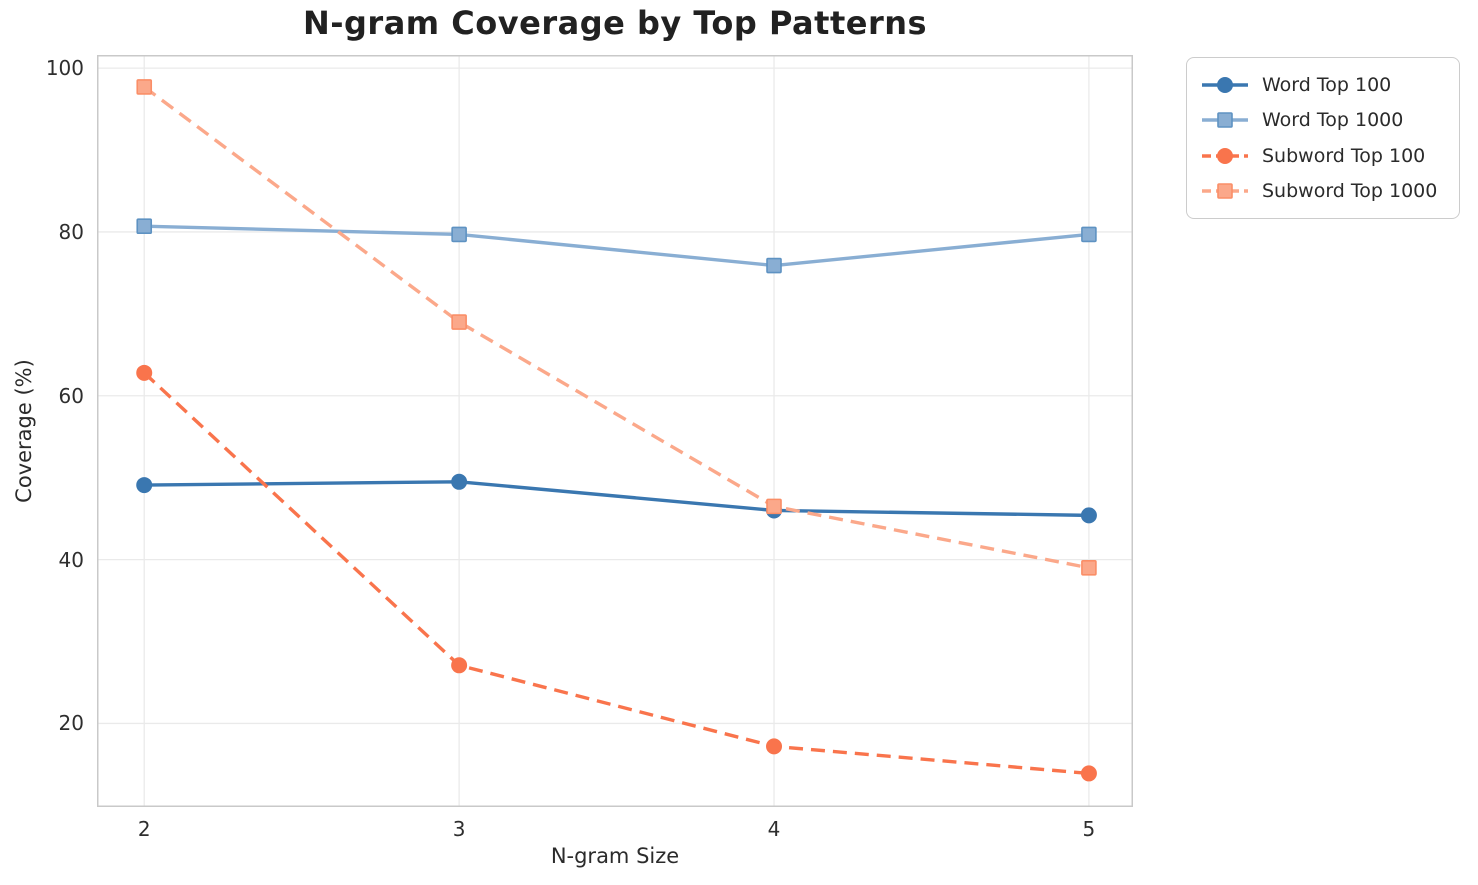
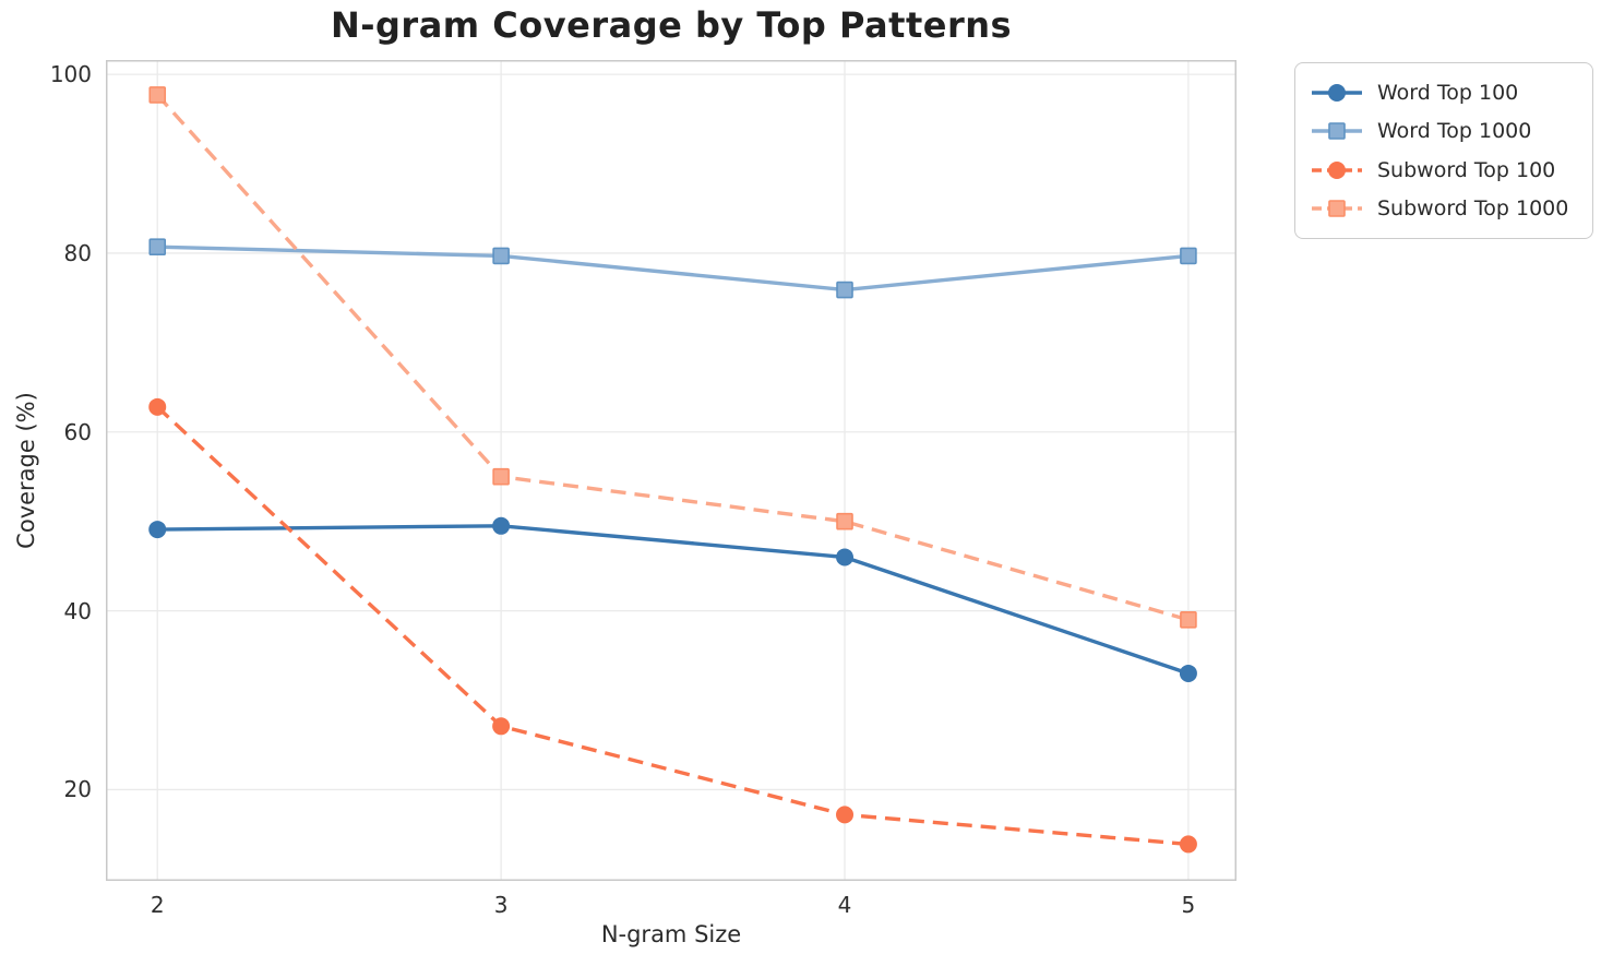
Subword Top 1000/3: 69 -> 55
Subword Top 1000/4: 46 -> 50
Word Top 100/5: 45 -> 33
